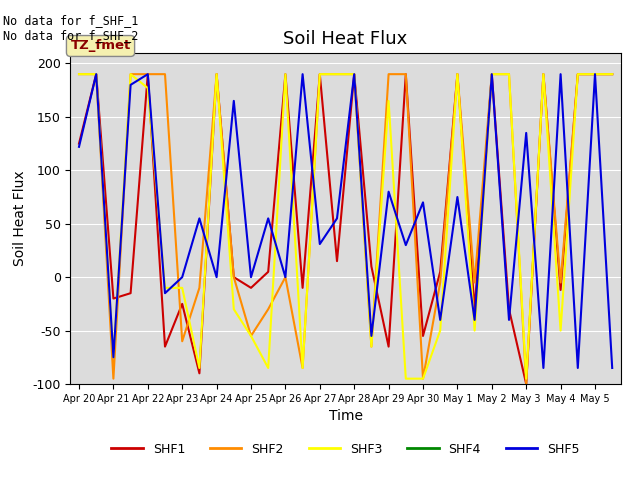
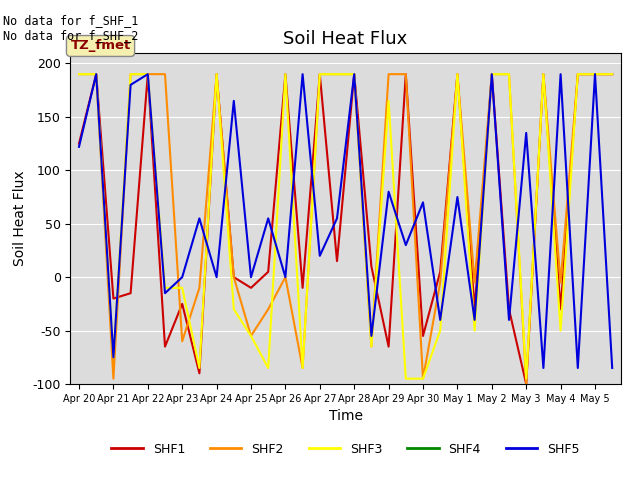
SHF3/Apr 22: 177 -> 190
SHF5/Apr 27: 31 -> 20
SHF1/May 4: -12 -> -30
